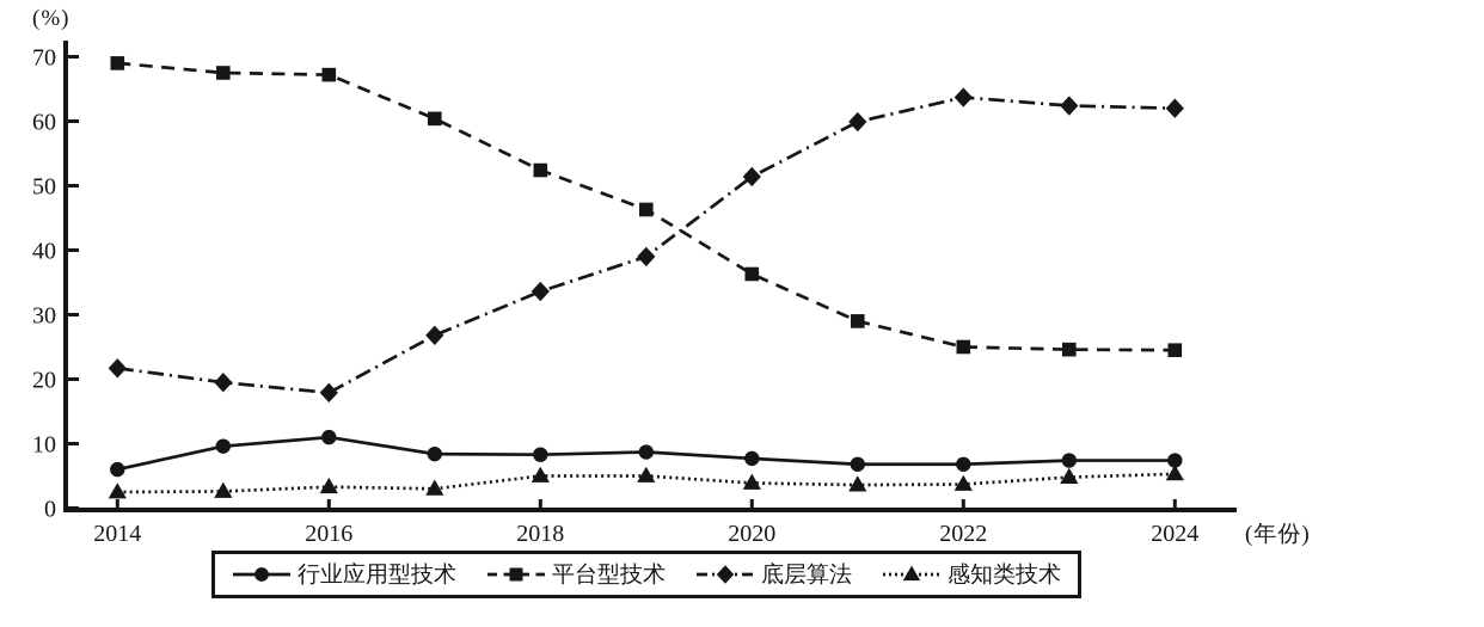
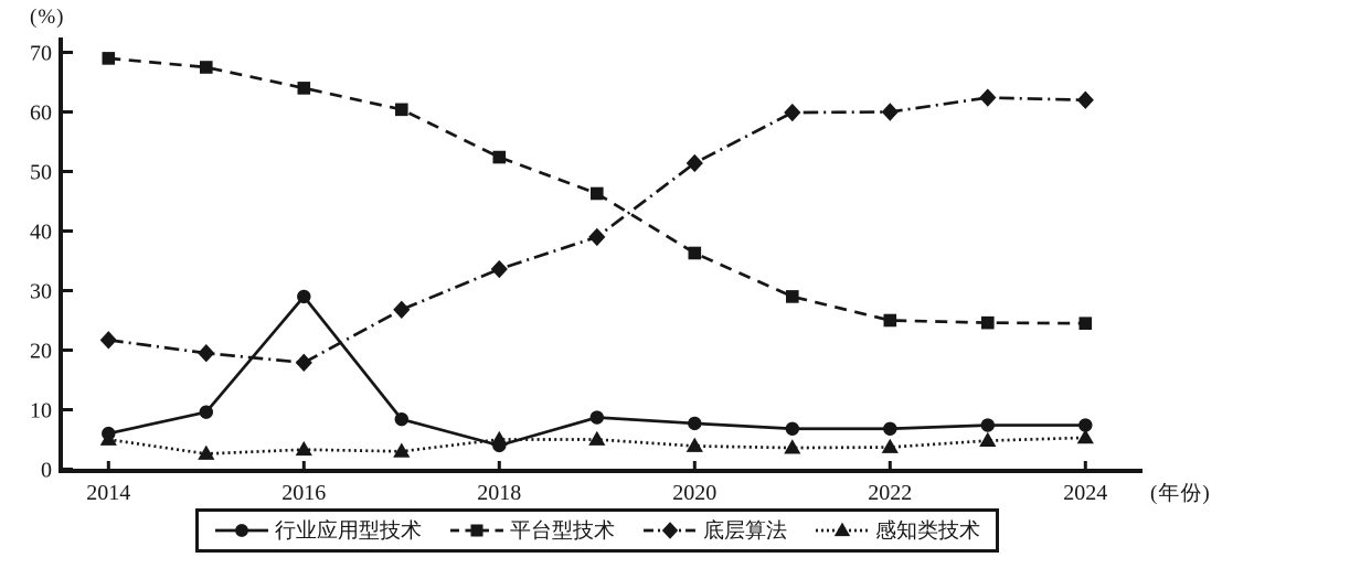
感知类技术/2014: 2 -> 5
行业应用型技术/2016: 11 -> 29
平台型技术/2016: 67 -> 64
行业应用型技术/2018: 8 -> 4
底层算法/2022: 64 -> 60
